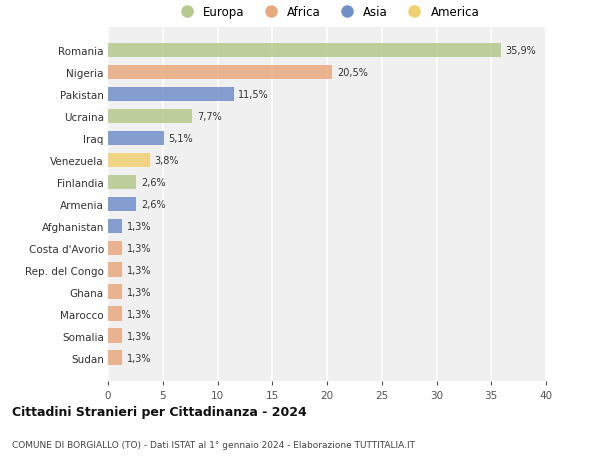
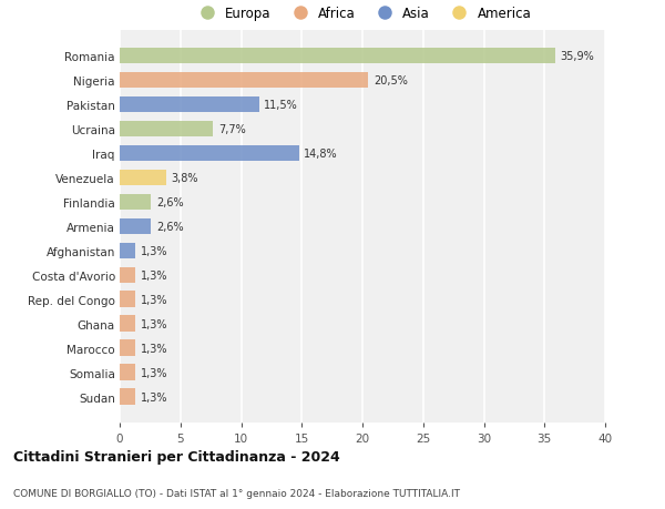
Iraq: 5,1% -> 14,8%
